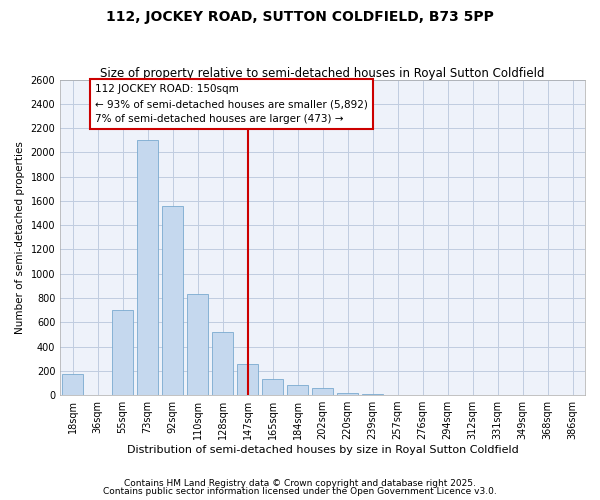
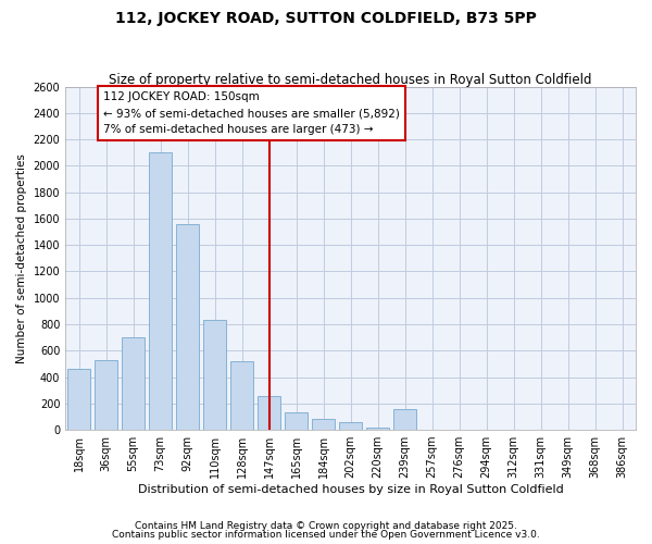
18sqm: 180 -> 460
36sqm: 0 -> 530
239sqm: 10 -> 160
